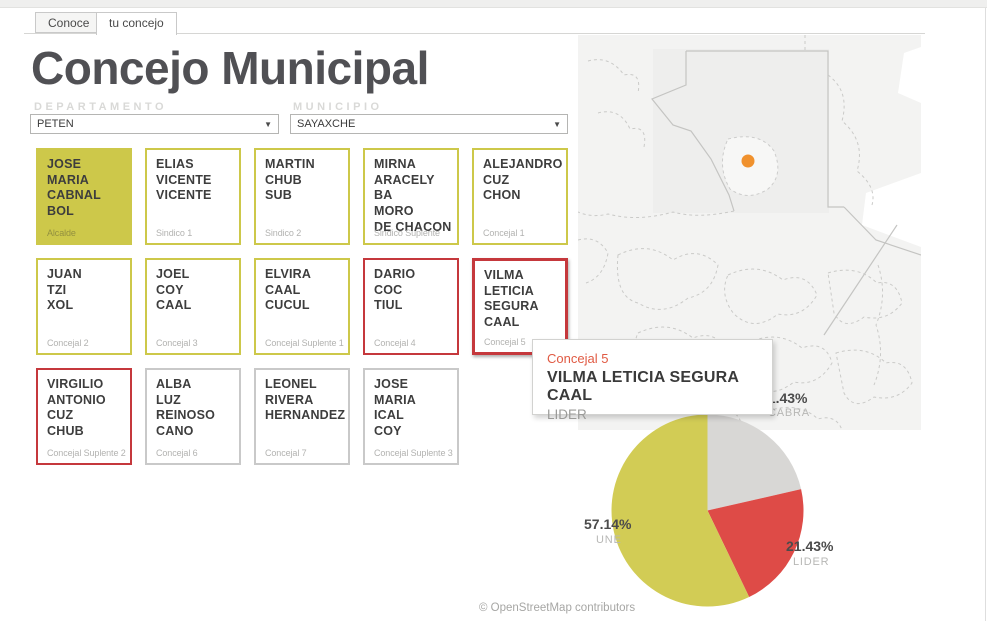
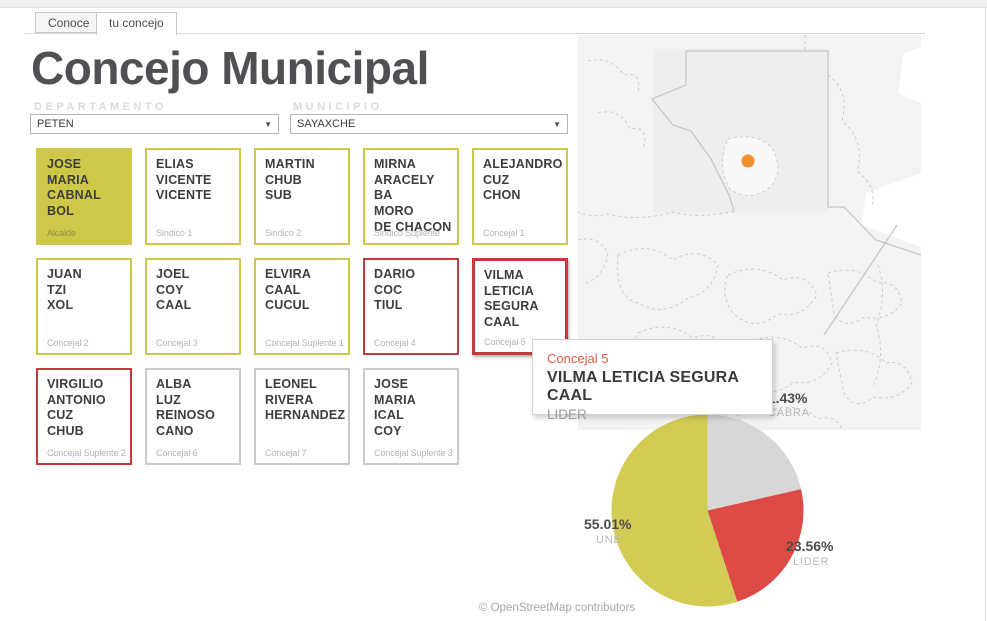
LIDER: 21.43% -> 23.56%
UNE: 57.14% -> 55.01%
